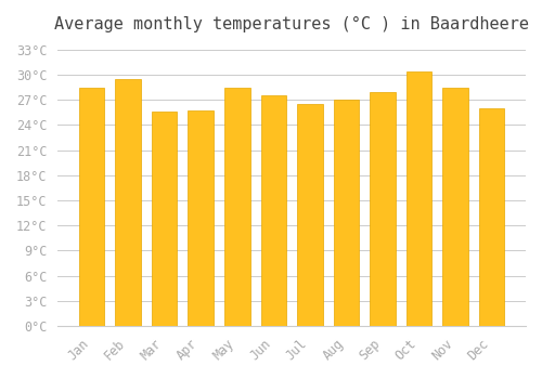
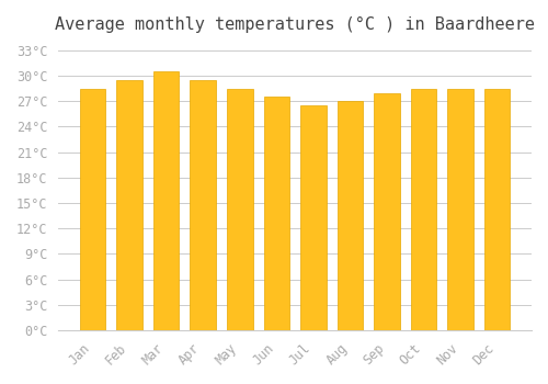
Mar: 25.6°C -> 30.5°C
Apr: 25.8°C -> 29.5°C
Oct: 30.4°C -> 28.5°C
Dec: 26.0°C -> 28.5°C
